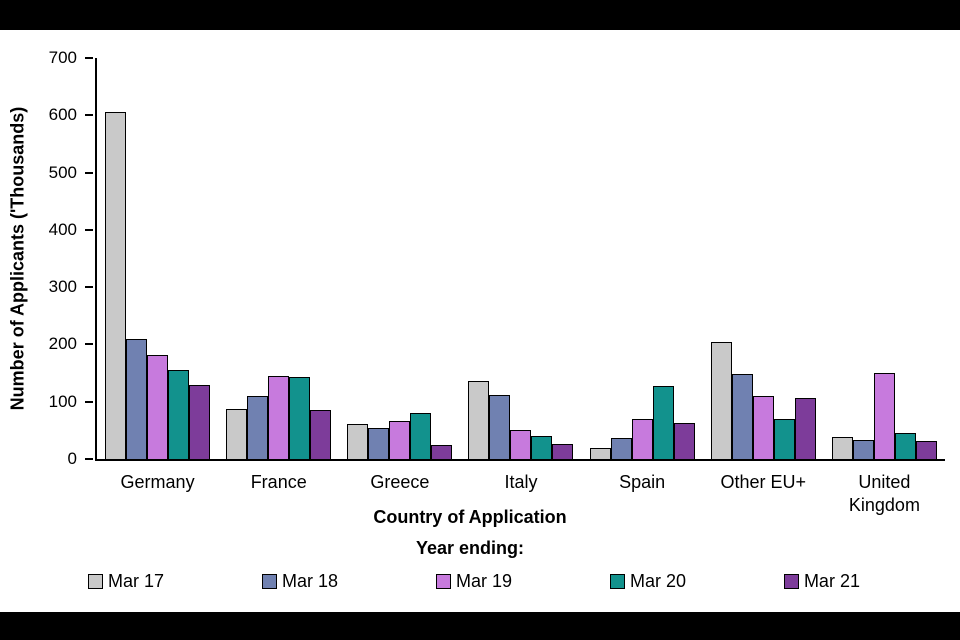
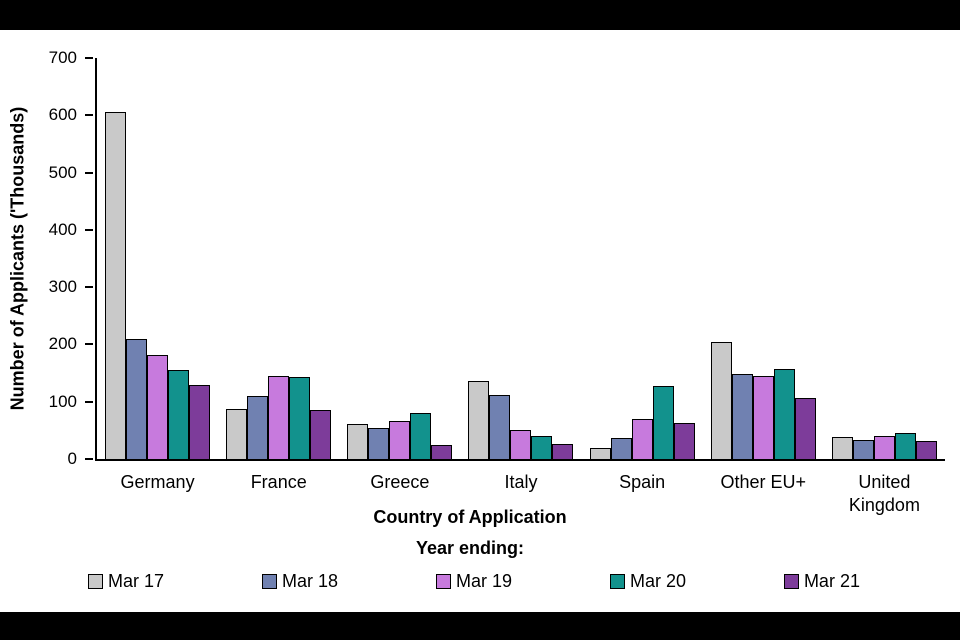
Mar 19/Other EU+: 110 -> 140
Mar 20/Other EU+: 70 -> 160
Mar 19/United Kingdom: 150 -> 40
